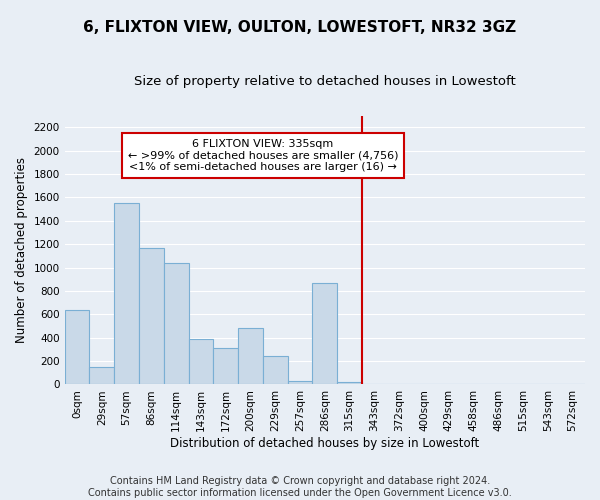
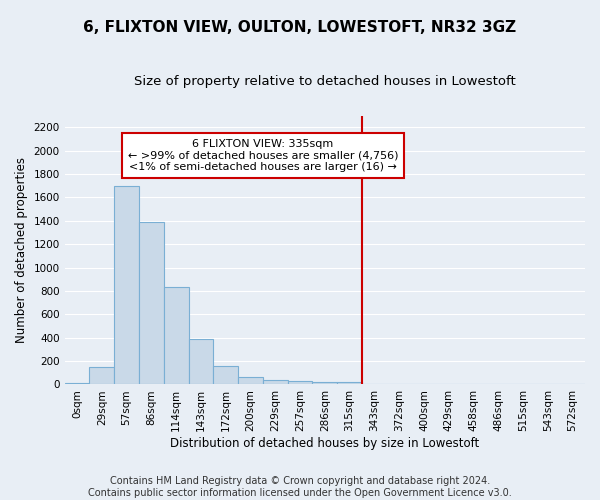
0sqm: 640 -> 20
57sqm: 1550 -> 1700
86sqm: 1170 -> 1390
114sqm: 1040 -> 840
172sqm: 310 -> 160
200sqm: 480 -> 60
229sqm: 240 -> 40
286sqm: 870 -> 20
